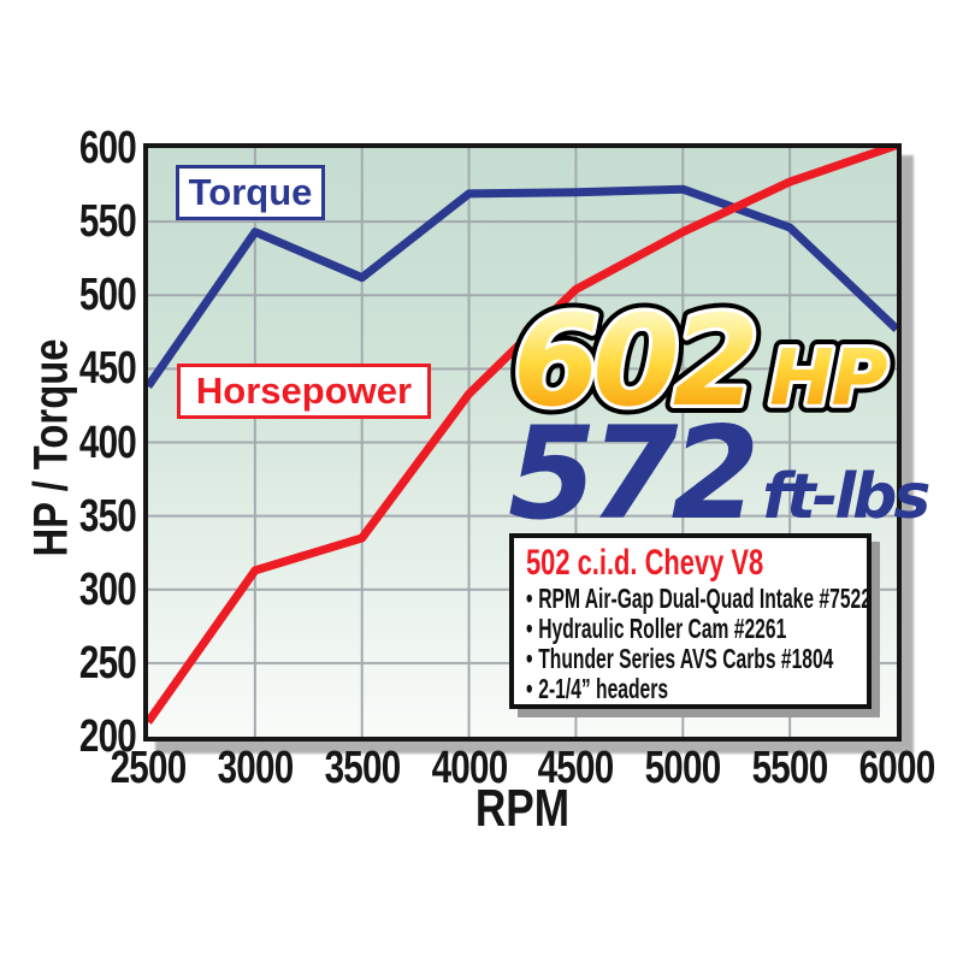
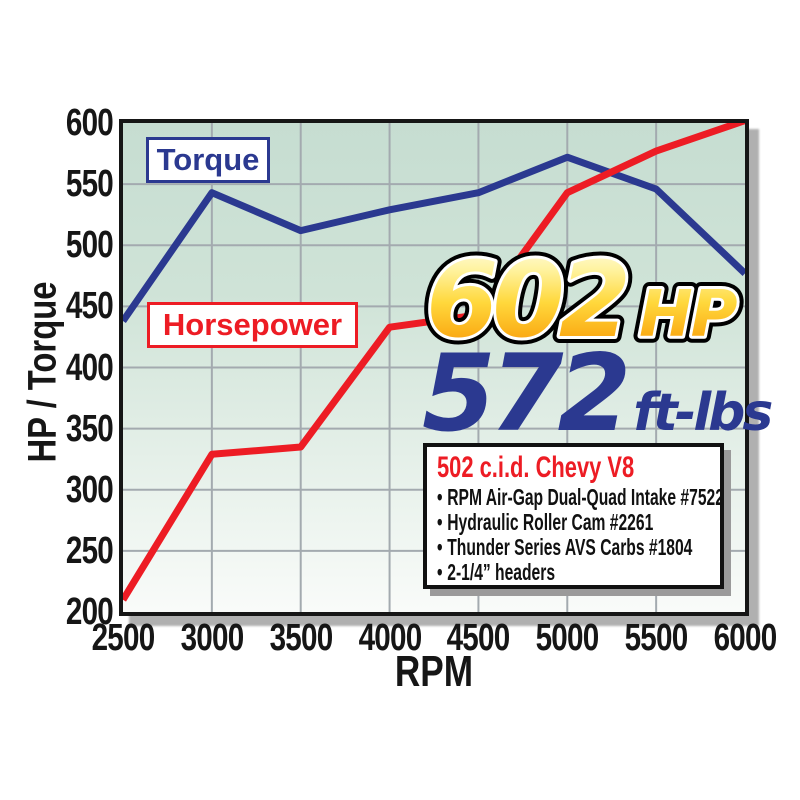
Horsepower/3000: 313 -> 329
Torque/4000: 569 -> 529
Torque/4500: 570 -> 543
Horsepower/4500: 504 -> 443
